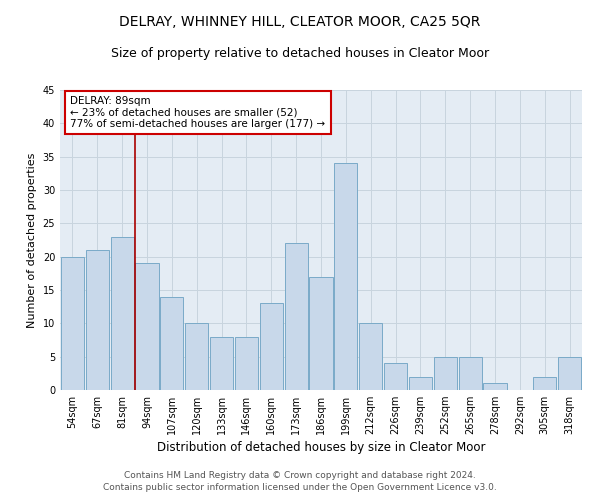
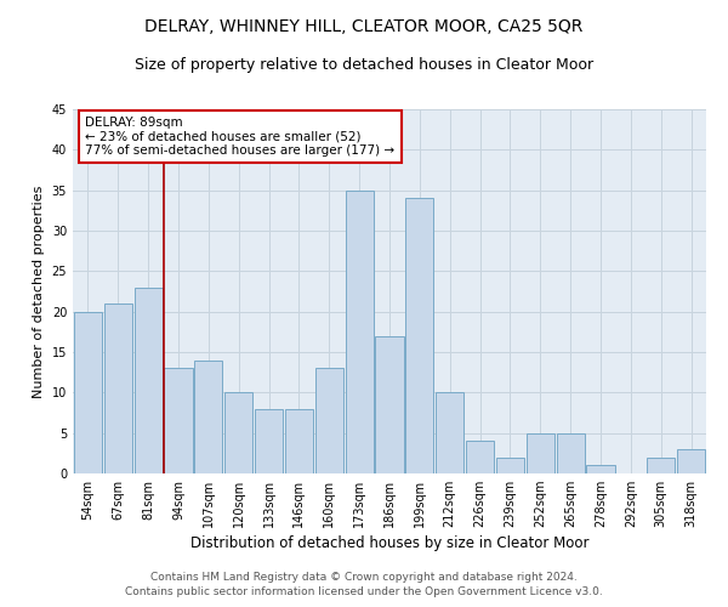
94sqm: 19 -> 13
173sqm: 22 -> 35
318sqm: 5 -> 3
